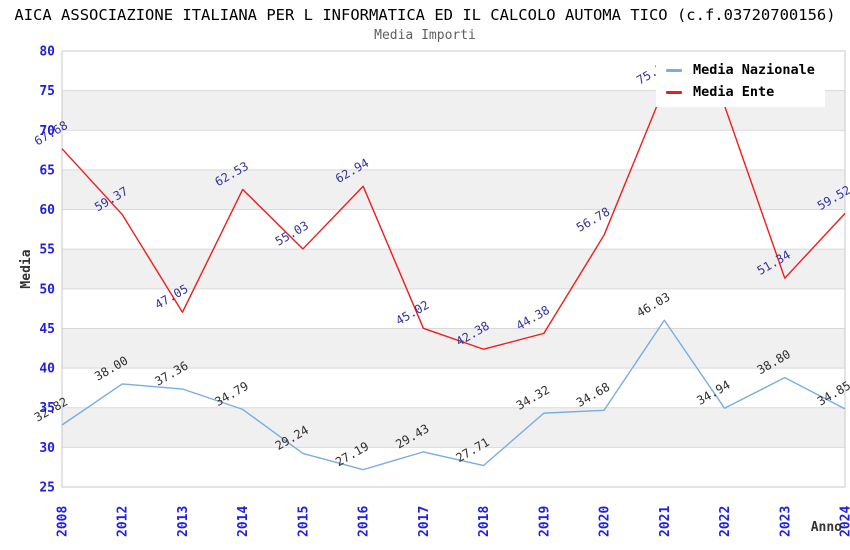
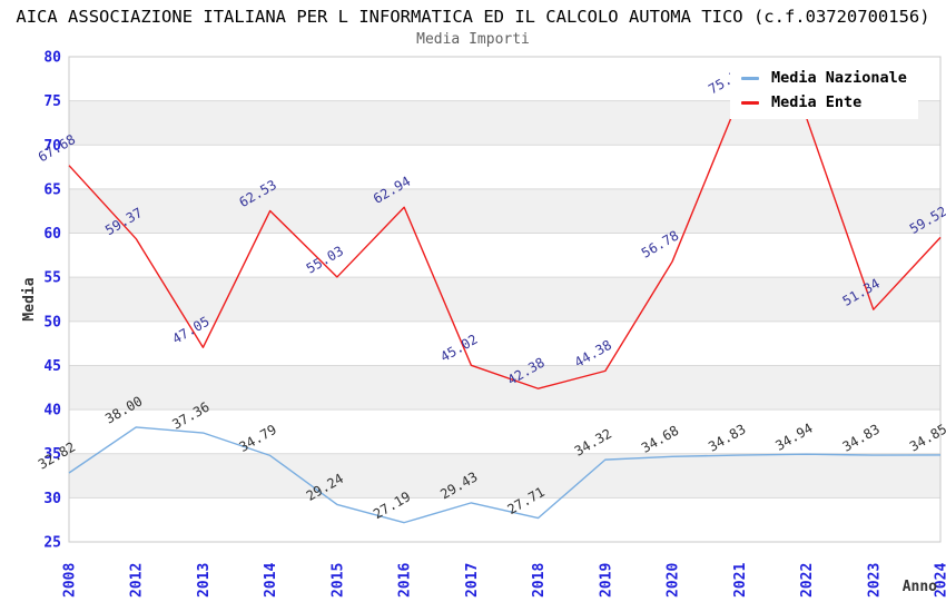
Media Nazionale/2021: 46.03 -> 34.83
Media Nazionale/2023: 38.80 -> 34.83
